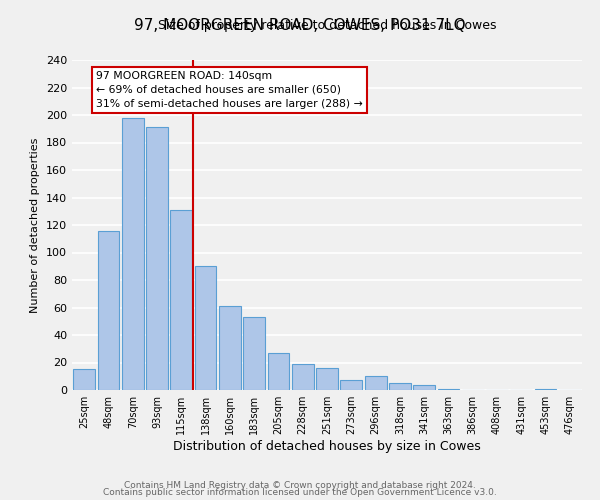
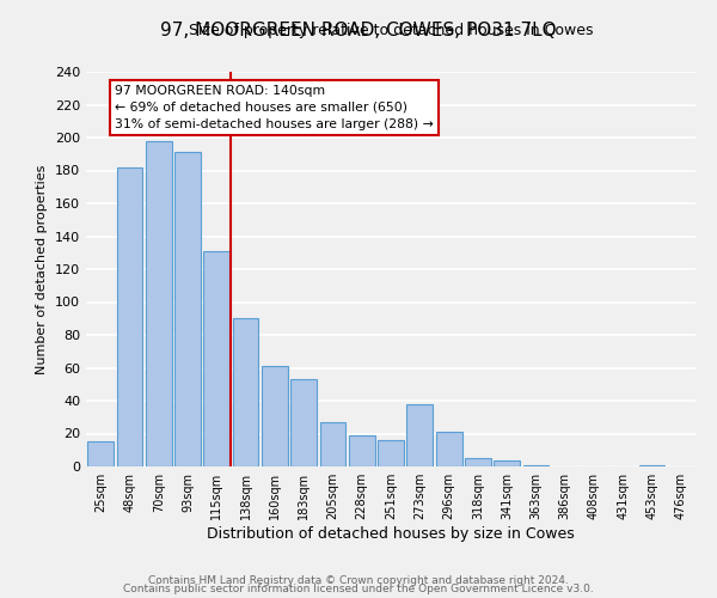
48sqm: 116 -> 182
273sqm: 7 -> 38
296sqm: 10 -> 21
